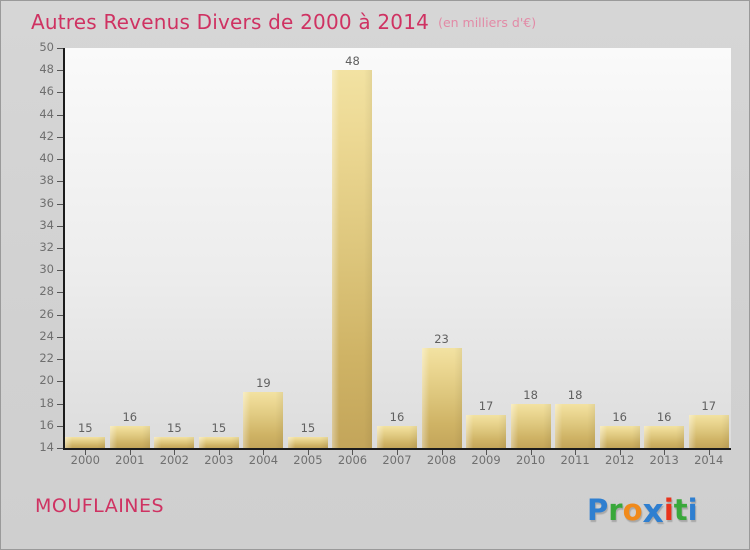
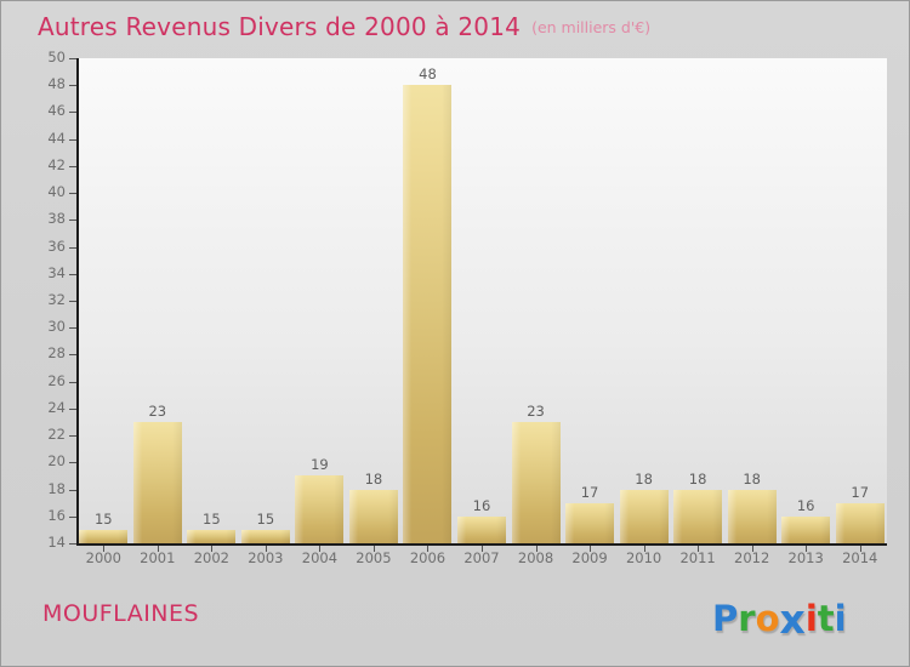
2001: 16 -> 23
2005: 15 -> 18
2012: 16 -> 18
